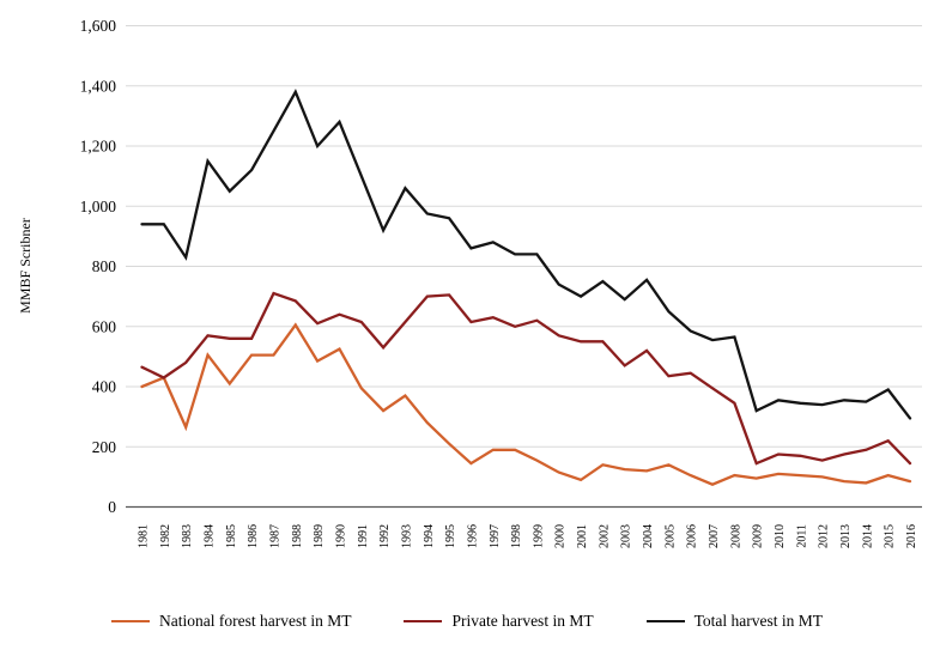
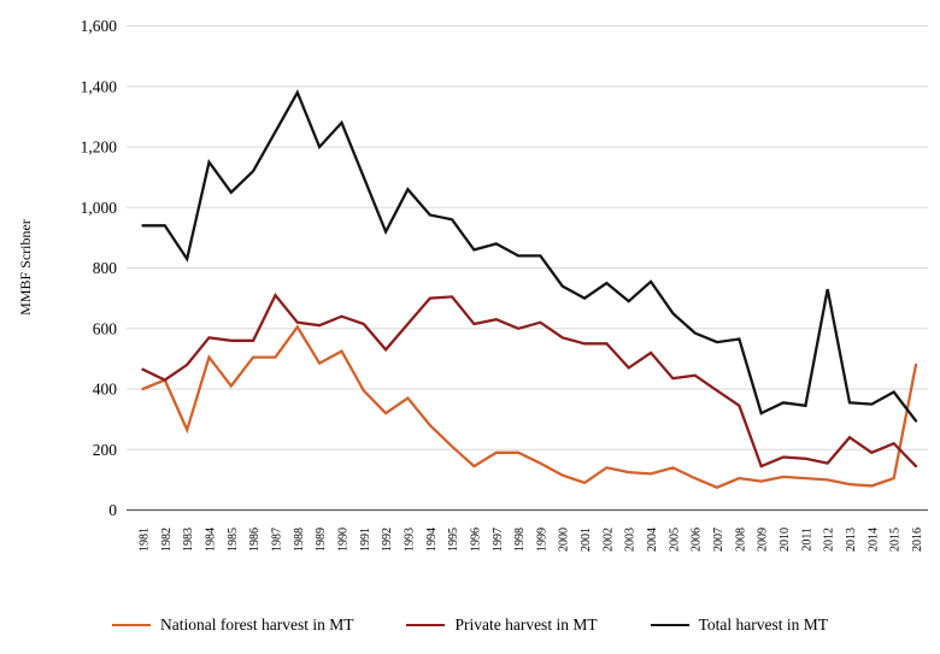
Private harvest in MT/1988: 680 -> 620
Total harvest in MT/2012: 340 -> 730
Private harvest in MT/2013: 180 -> 240
National forest harvest in MT/2016: 80 -> 480
